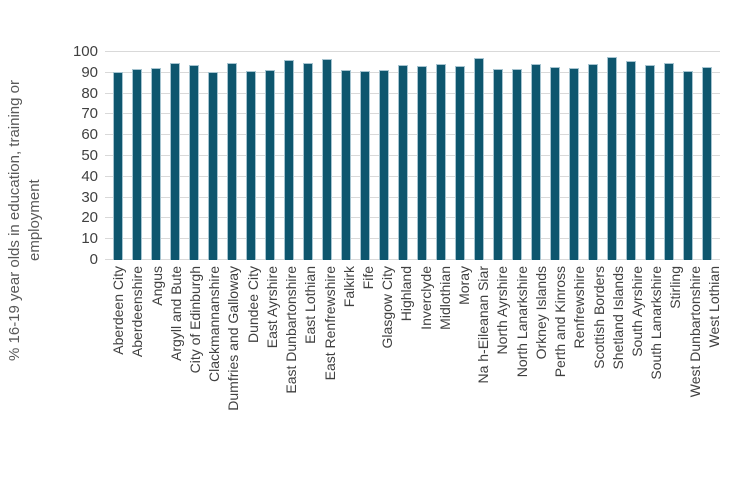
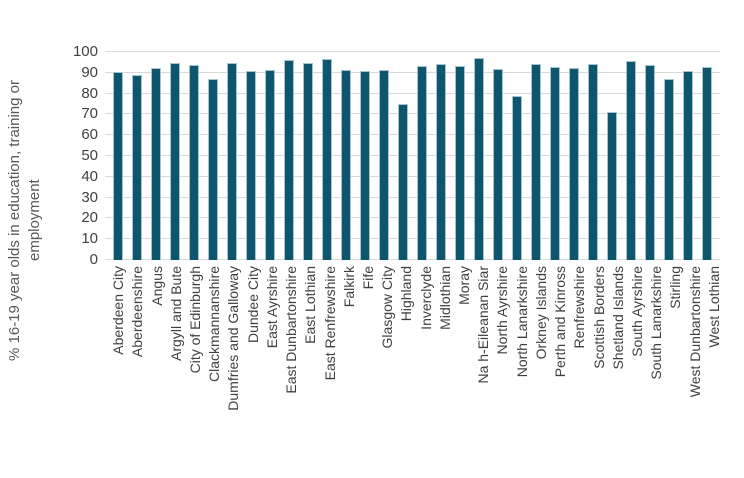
Aberdeenshire: 92 -> 89
Clackmannanshire: 90 -> 87
Highland: 94 -> 75
North Lanarkshire: 92 -> 79
Shetland Islands: 98 -> 71
Stirling: 95 -> 87
